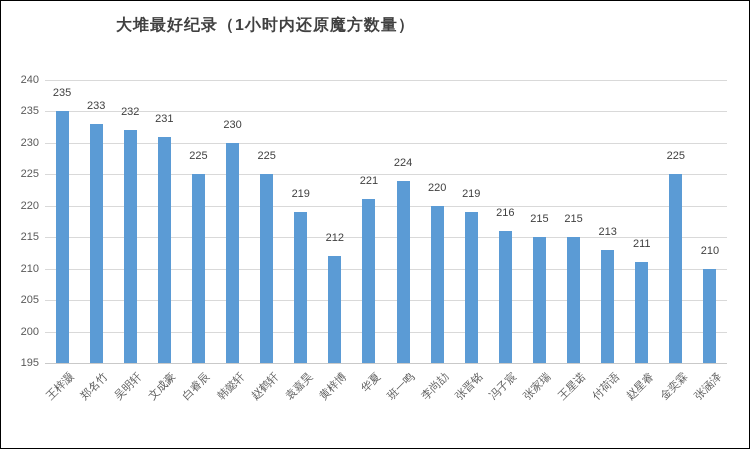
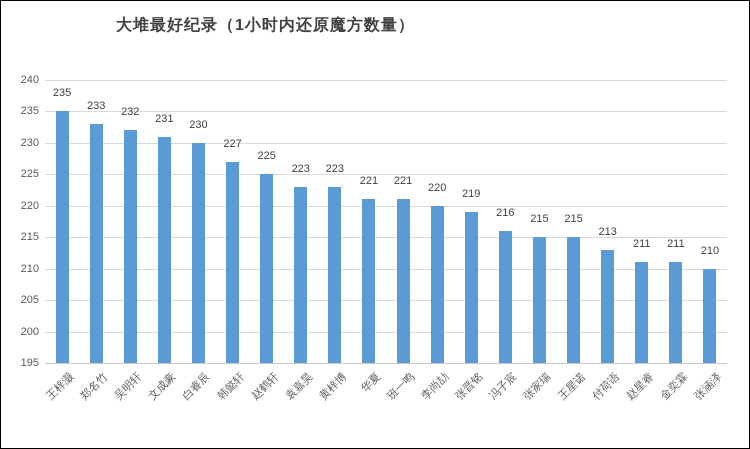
白睿辰: 225 -> 230
韩懿轩: 230 -> 227
袁嘉昊: 219 -> 223
黄梓博: 212 -> 223
班一鸣: 224 -> 221
金奕霖: 225 -> 211
